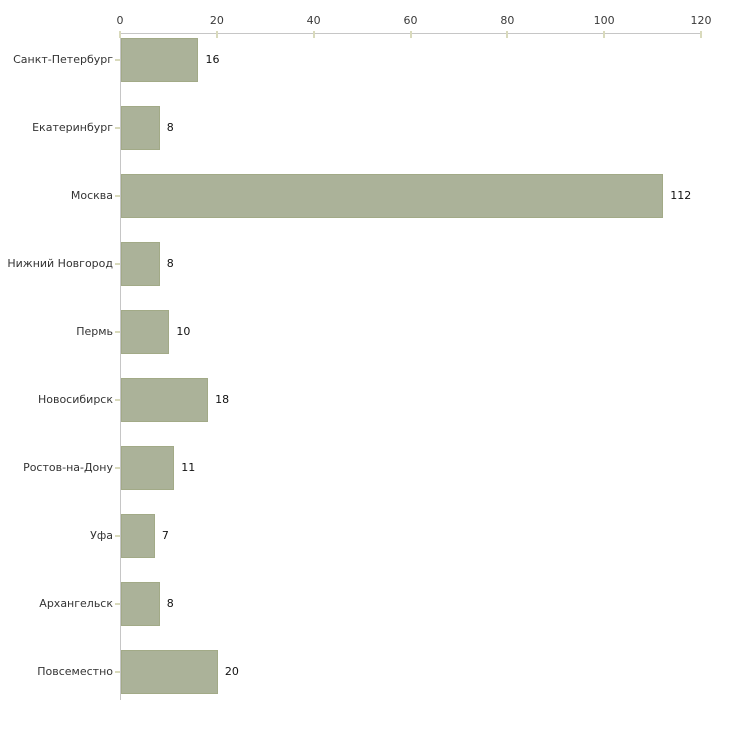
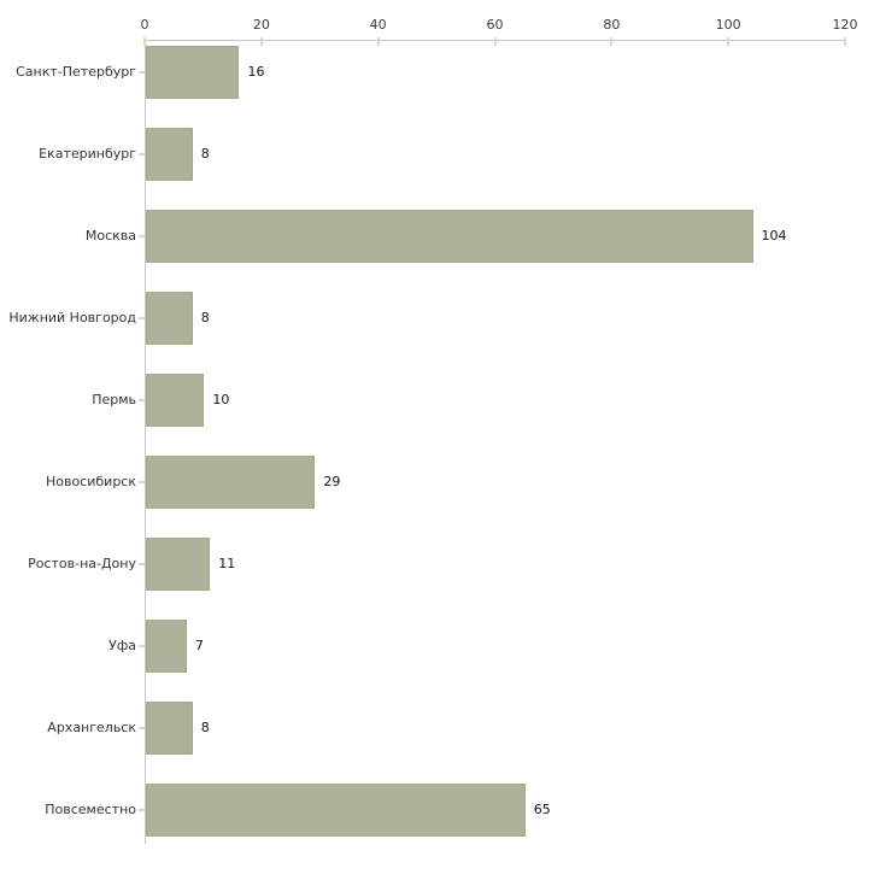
Москва: 112 -> 104
Новосибирск: 18 -> 29
Повсеместно: 20 -> 65
